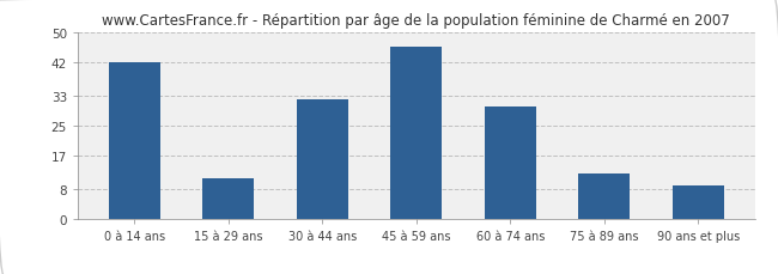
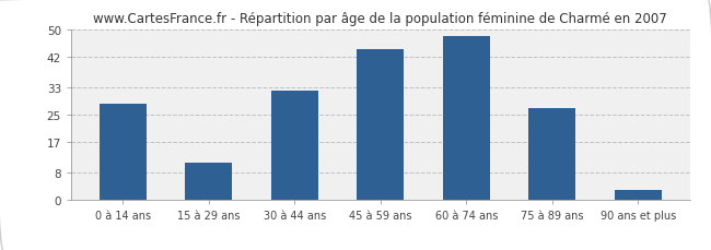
0 à 14 ans: 42 -> 28
45 à 59 ans: 46 -> 44
60 à 74 ans: 30 -> 48
75 à 89 ans: 12 -> 27
90 ans et plus: 9 -> 3
